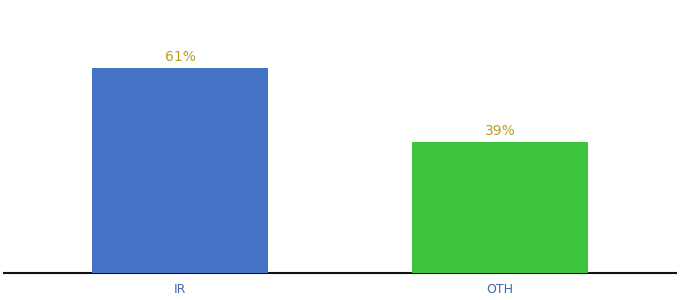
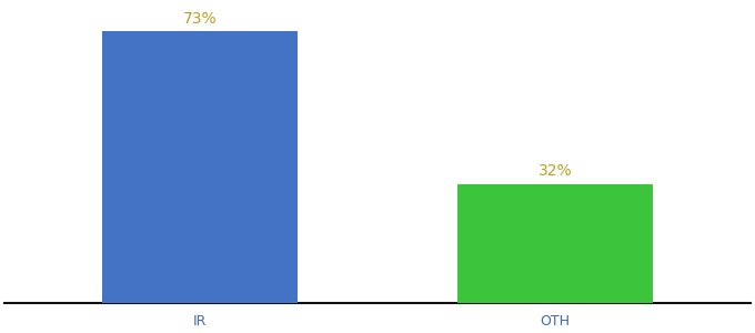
IR: 61% -> 73%
OTH: 39% -> 32%
